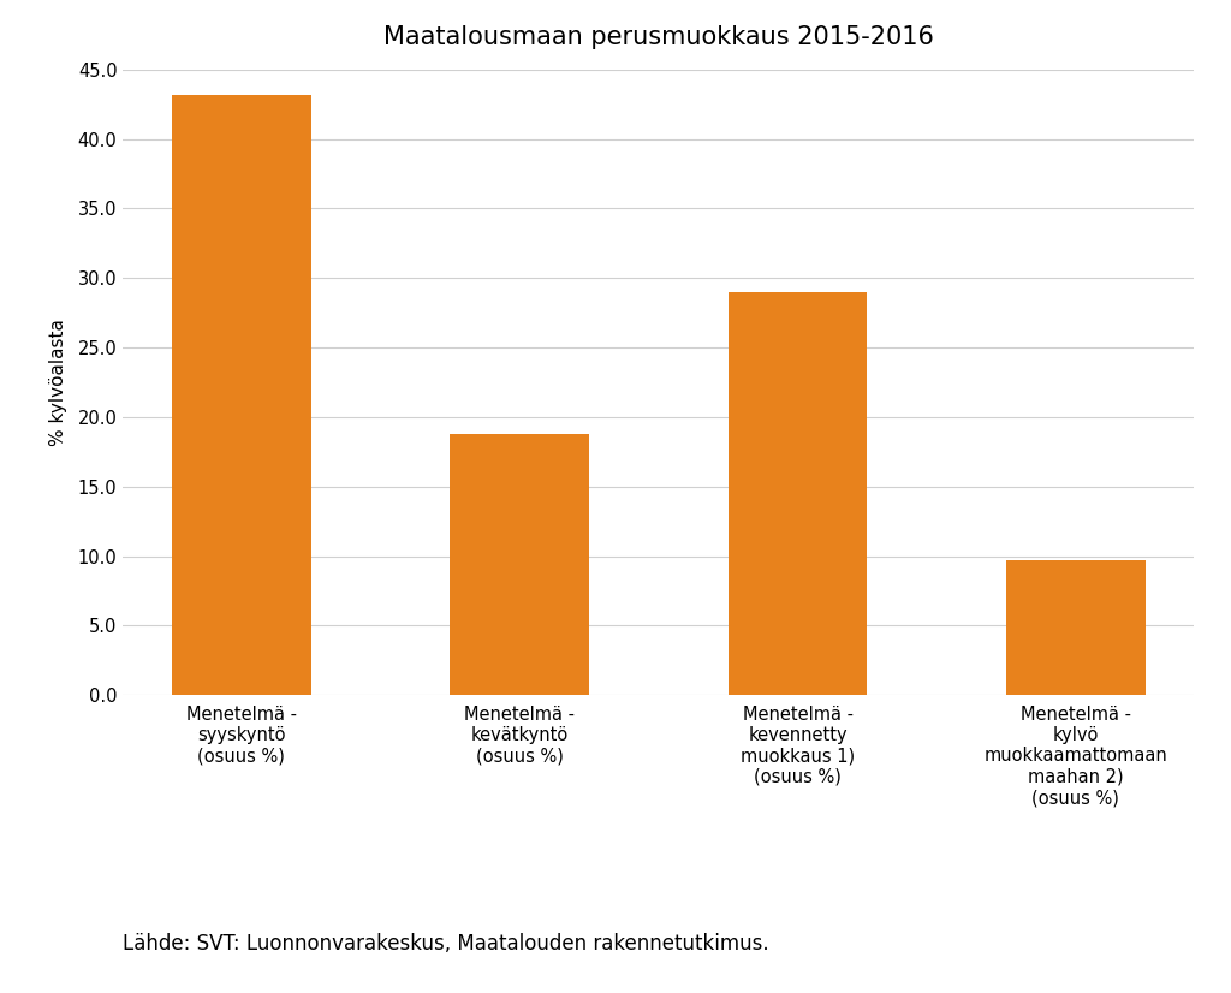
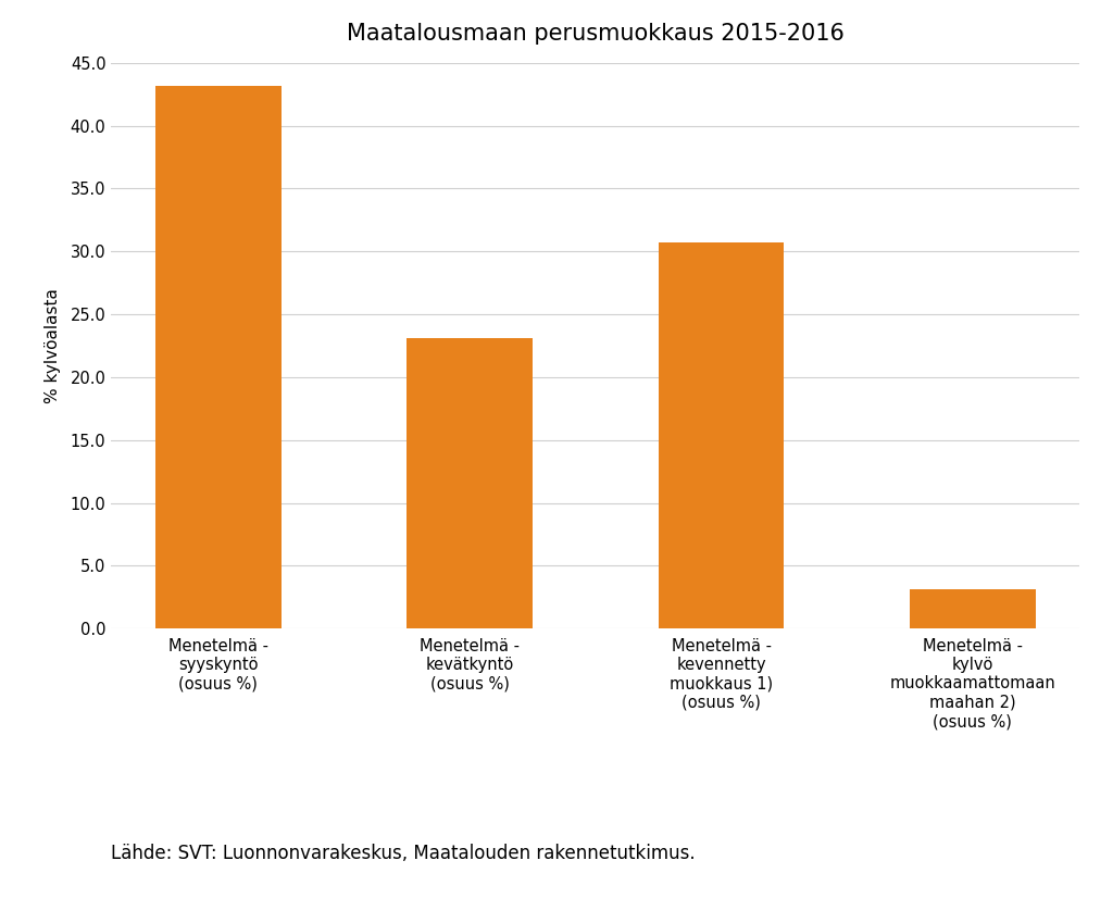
Menetelmä - kevätkyntö (osuus %): 18.8 -> 23.1
Menetelmä - kevennetty muokkaus 1) (osuus %): 29.0 -> 30.7
Menetelmä - kylvö muokkaamattomaan maahan 2) (osuus %): 9.7 -> 3.1
